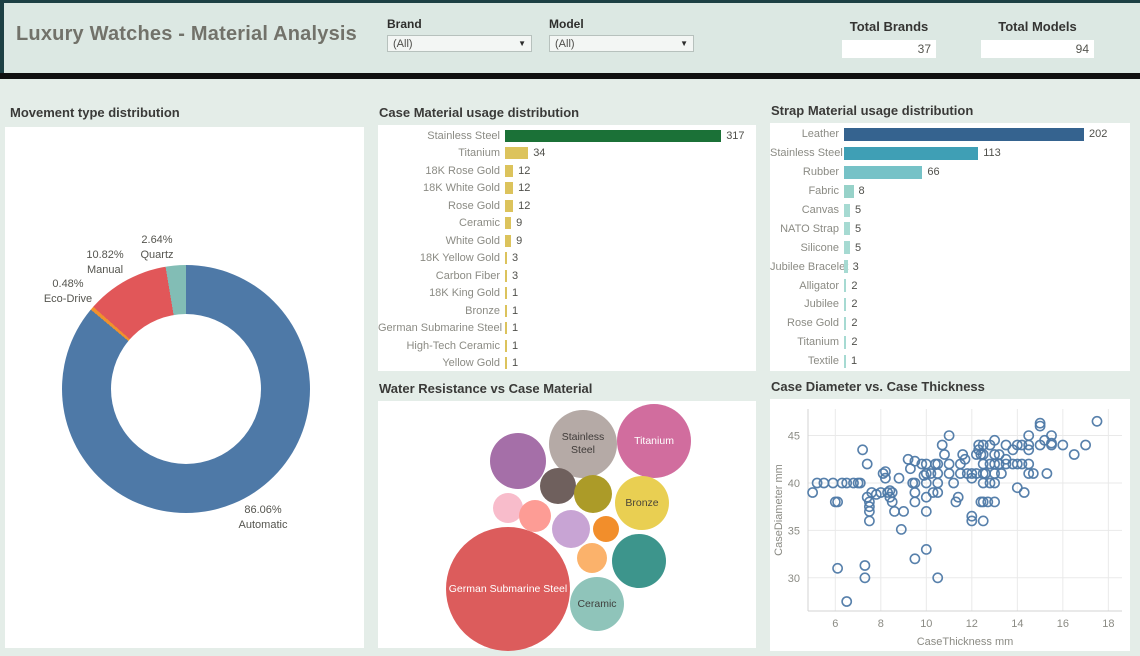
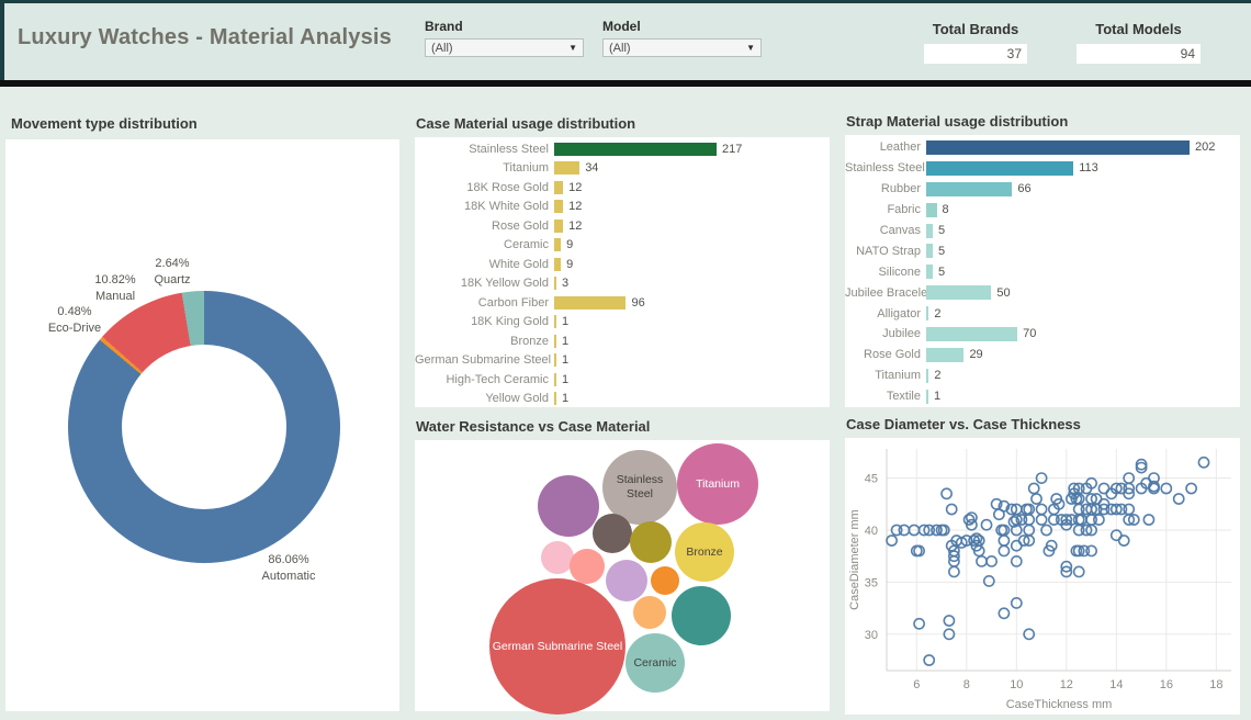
Case Material usage distribution/Stainless Steel: 317 -> 217
Case Material usage distribution/Carbon Fiber: 3 -> 96
Strap Material usage distribution/Jubilee Bracelet: 3 -> 50
Strap Material usage distribution/Jubilee: 2 -> 70
Strap Material usage distribution/Rose Gold: 2 -> 29
